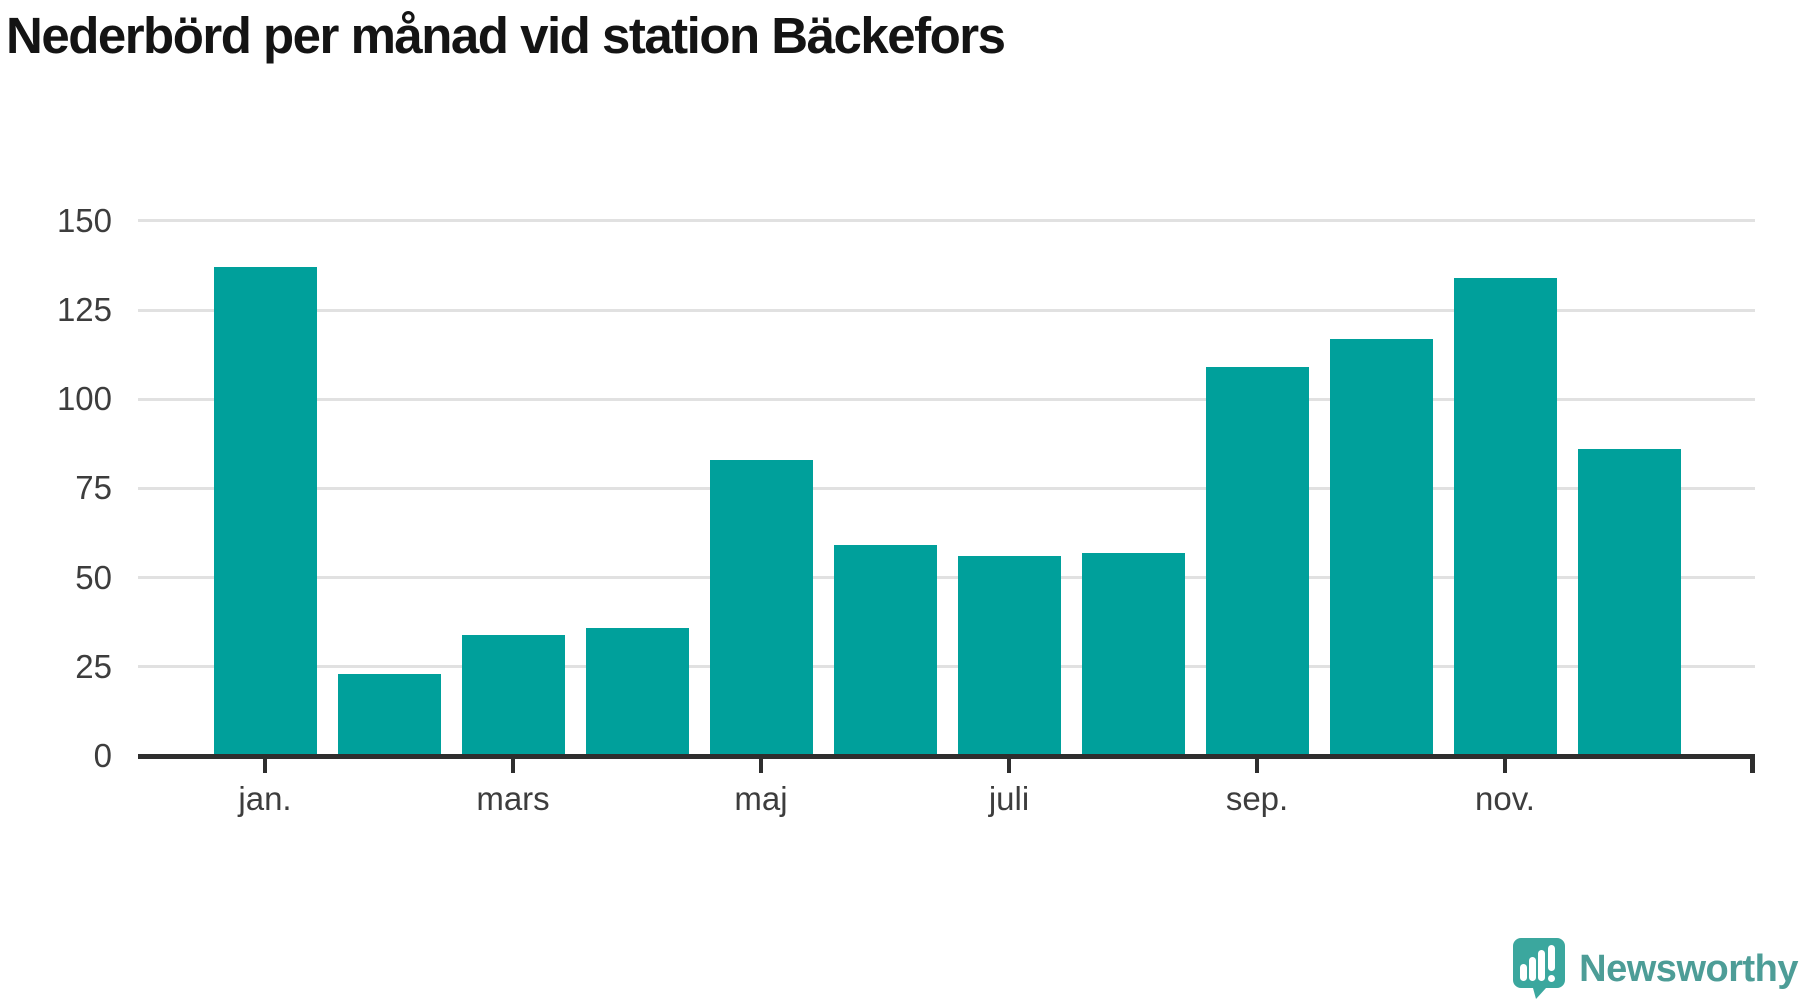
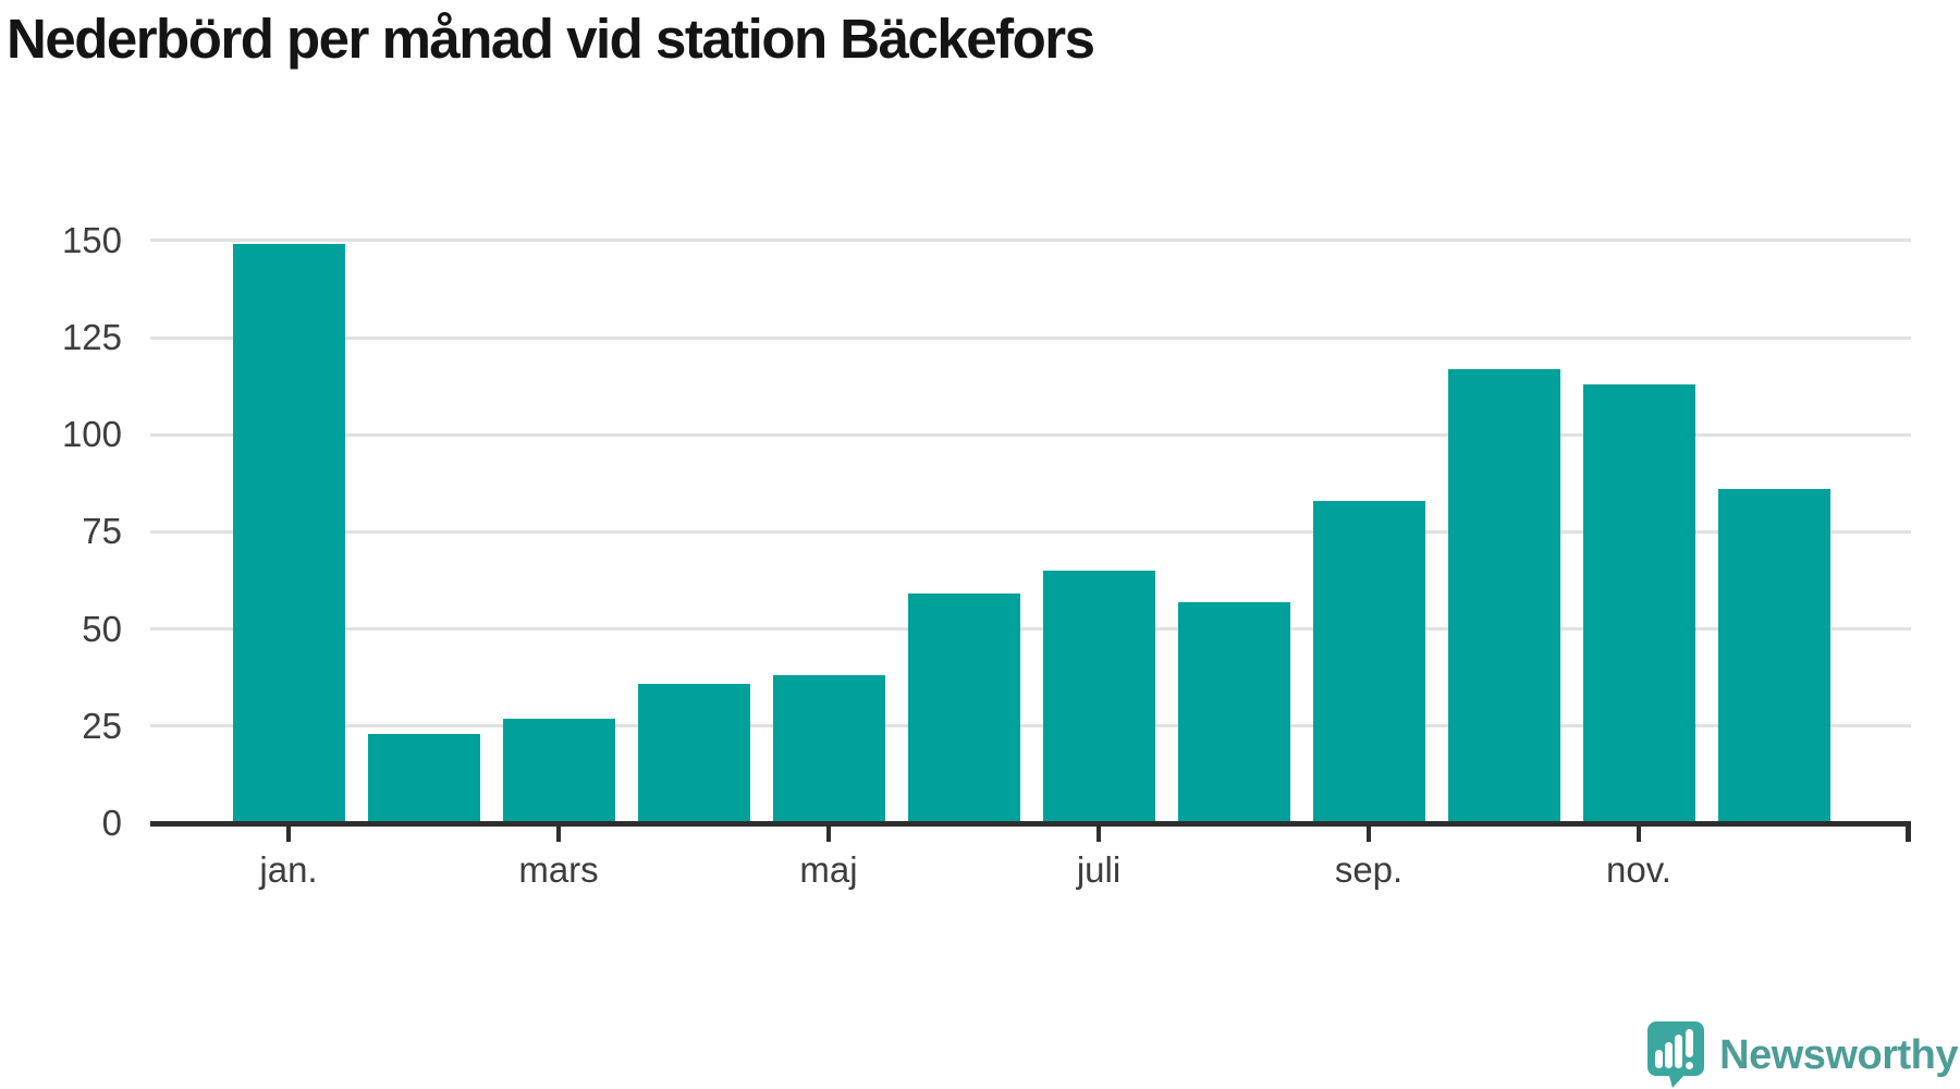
jan.: 137 -> 149
mars: 34 -> 27
maj: 83 -> 38
juli: 56 -> 65
sep.: 109 -> 83
nov.: 134 -> 113
